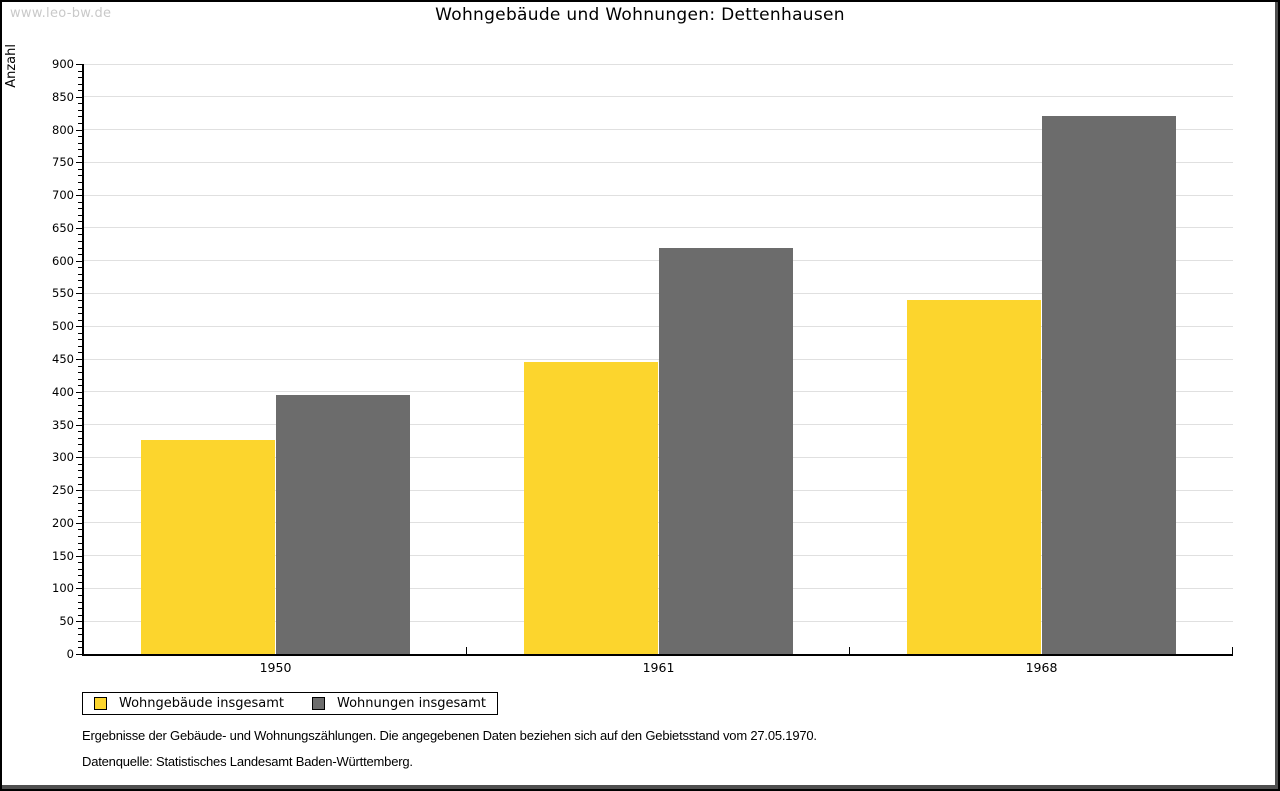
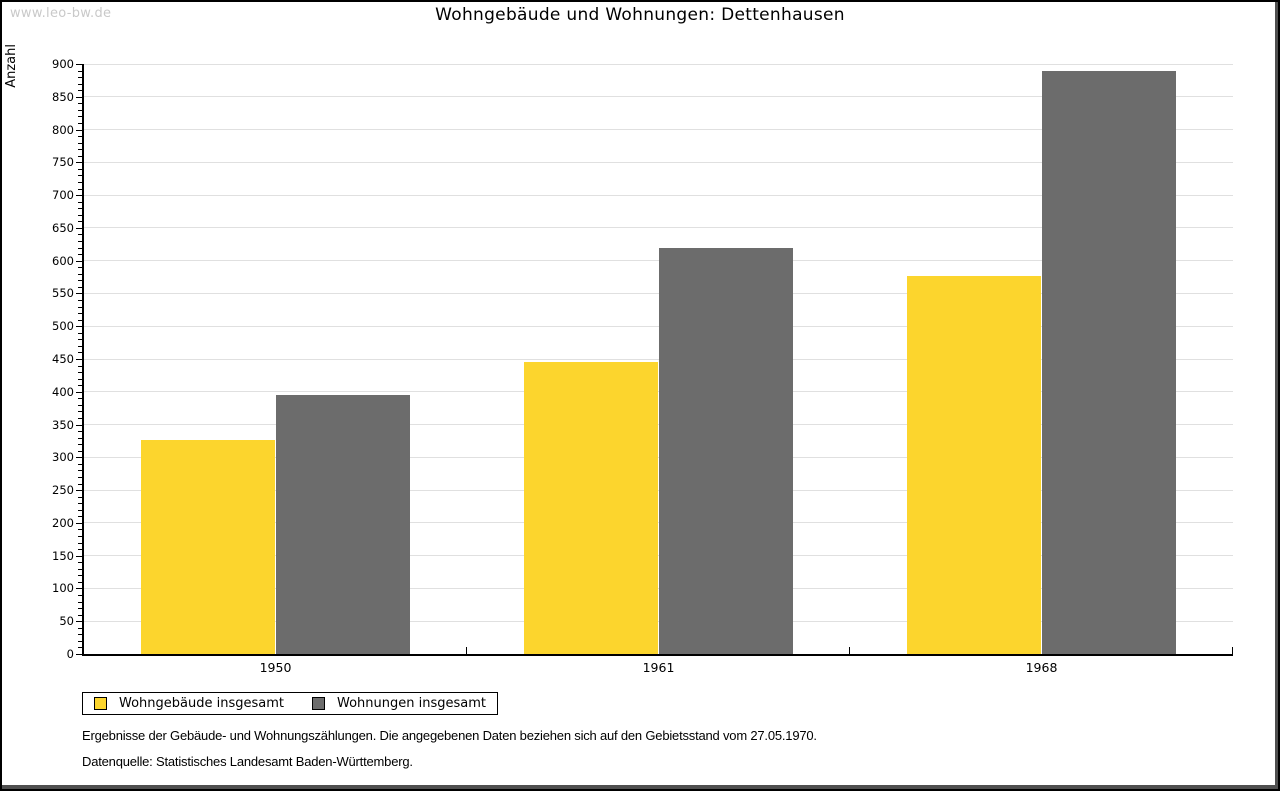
Wohngebäude insgesamt/1968: 540 -> 580
Wohnungen insgesamt/1968: 820 -> 890
